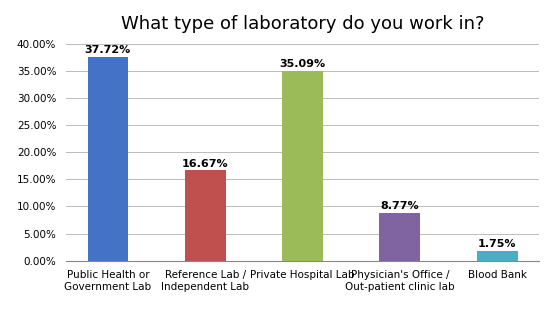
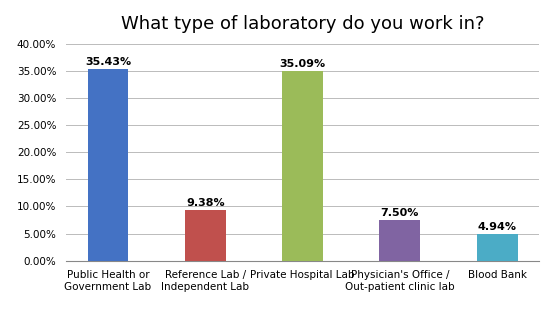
Public Health or Government Lab: 37.72% -> 35.43%
Reference Lab / Independent Lab: 16.67% -> 9.38%
Physician's Office / Out-patient clinic lab: 8.77% -> 7.50%
Blood Bank: 1.75% -> 4.94%
